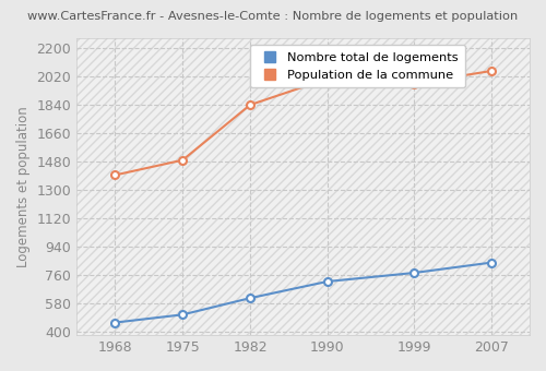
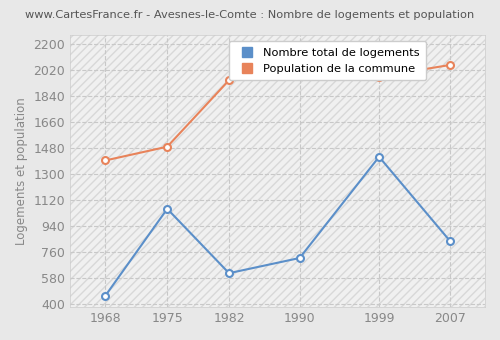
Nombre total de logements/1975: 510 -> 1060
Population de la commune/1982: 1840 -> 1950
Nombre total de logements/1999: 780 -> 1420
